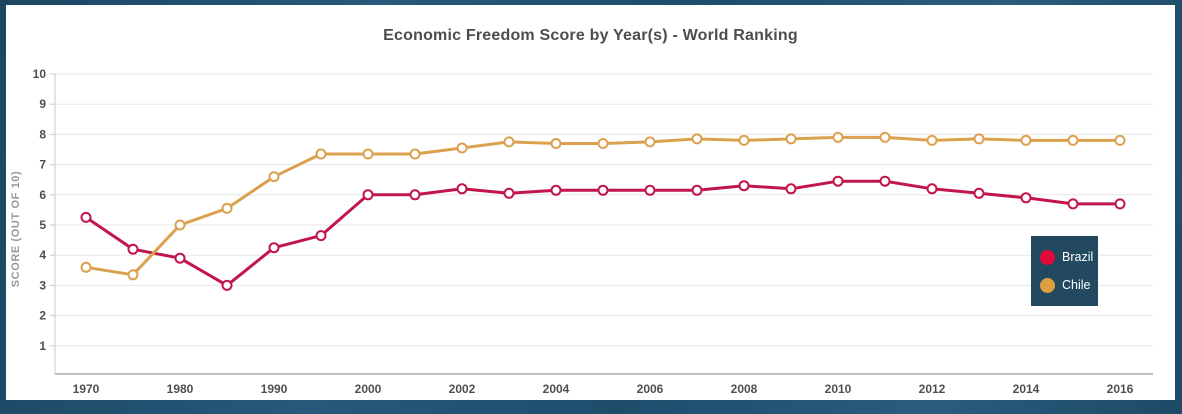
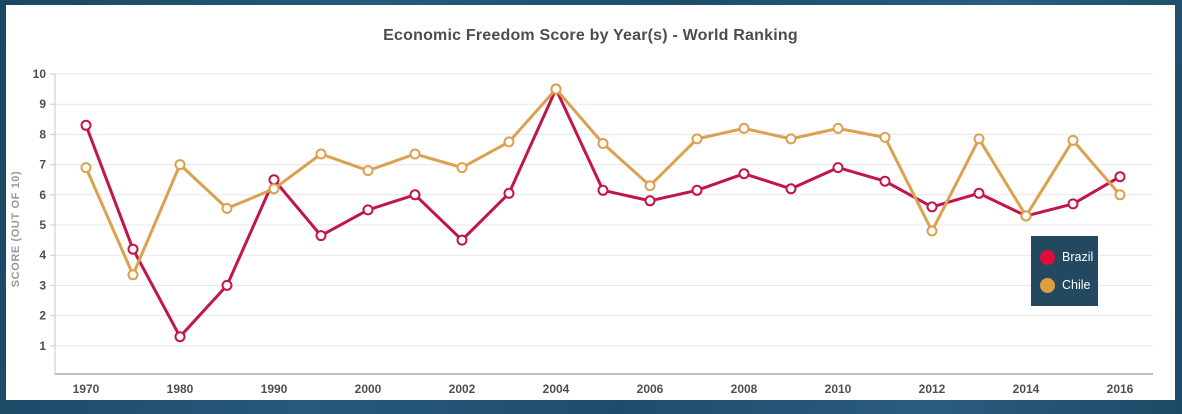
Brazil/1970: 5.2 -> 8.3
Chile/1970: 3.6 -> 6.9
Brazil/1980: 3.9 -> 1.3
Chile/1980: 5.0 -> 7.0
Brazil/1990: 4.2 -> 6.5
Chile/1990: 6.6 -> 6.2
Brazil/2000: 6.0 -> 5.5
Chile/2000: 7.3 -> 6.8
Brazil/2002: 6.2 -> 4.5
Chile/2002: 7.5 -> 6.9
Brazil/2004: 6.2 -> 9.5
Chile/2004: 7.7 -> 9.5
Brazil/2006: 6.2 -> 5.8
Chile/2006: 7.8 -> 6.3
Brazil/2008: 6.3 -> 6.7
Chile/2008: 7.8 -> 8.2
Brazil/2010: 6.5 -> 6.9
Chile/2010: 7.9 -> 8.2
Brazil/2012: 6.2 -> 5.6
Chile/2012: 7.8 -> 4.8
Brazil/2014: 5.9 -> 5.3
Chile/2014: 7.8 -> 5.3
Brazil/2016: 5.7 -> 6.6
Chile/2016: 7.8 -> 6.0
